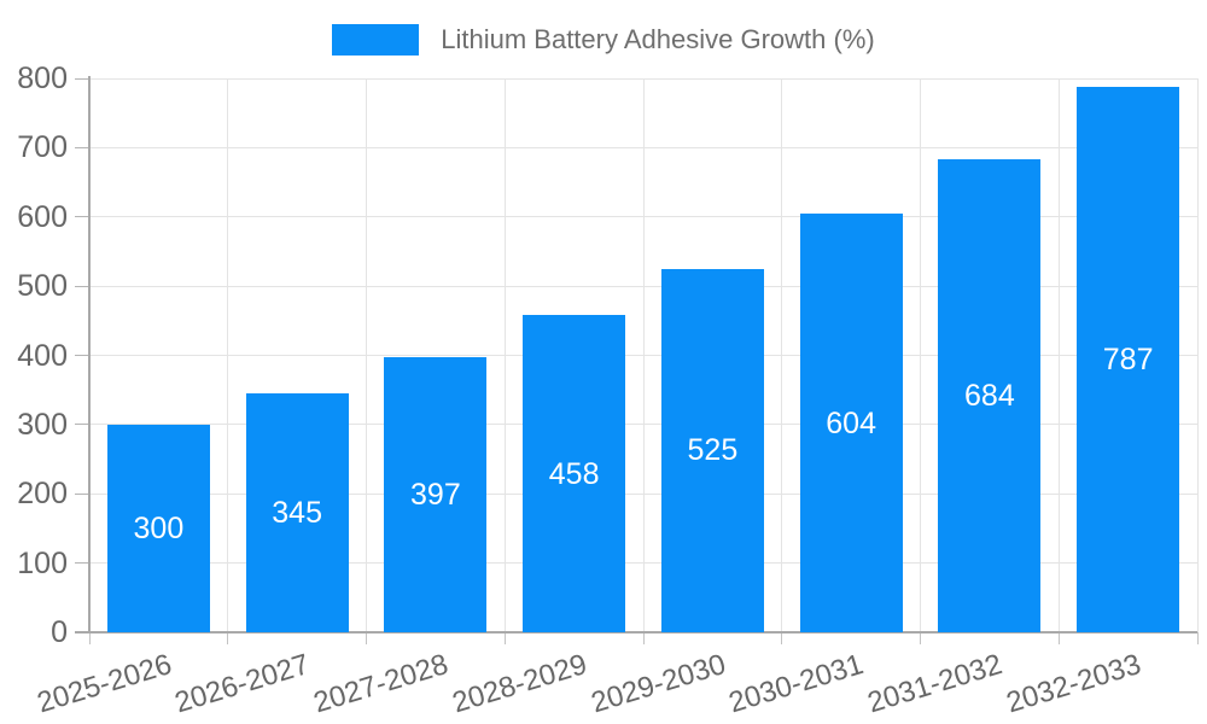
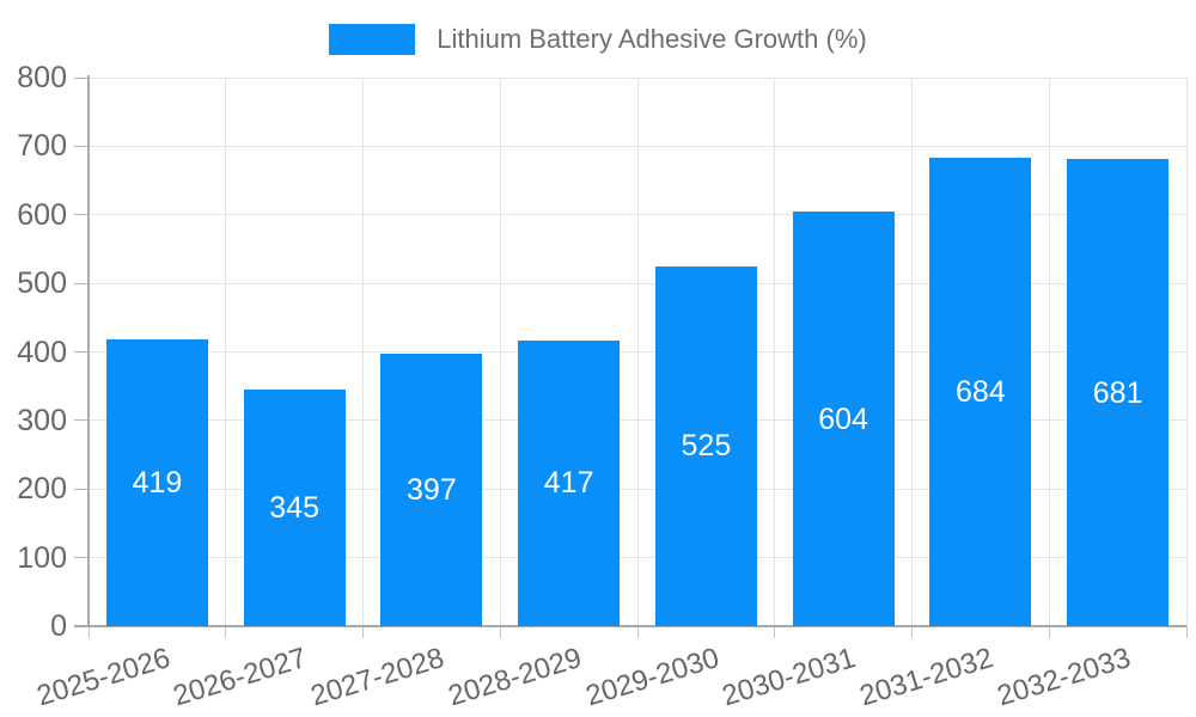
2025-2026: 300 -> 419
2028-2029: 458 -> 417
2032-2033: 787 -> 681
